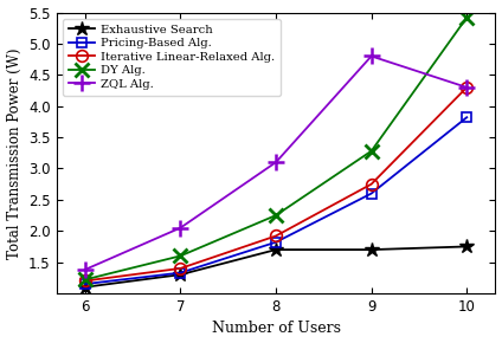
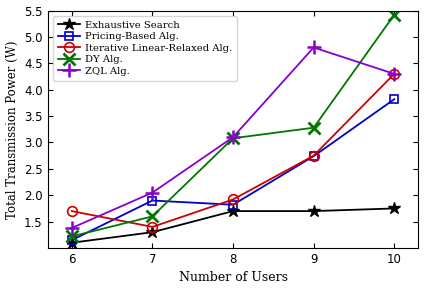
Iterative Linear-Relaxed Alg./6: 1.20 -> 1.70
Pricing-Based Alg./7: 1.33 -> 1.90
DY Alg./8: 2.25 -> 3.08
Pricing-Based Alg./9: 2.60 -> 2.74
